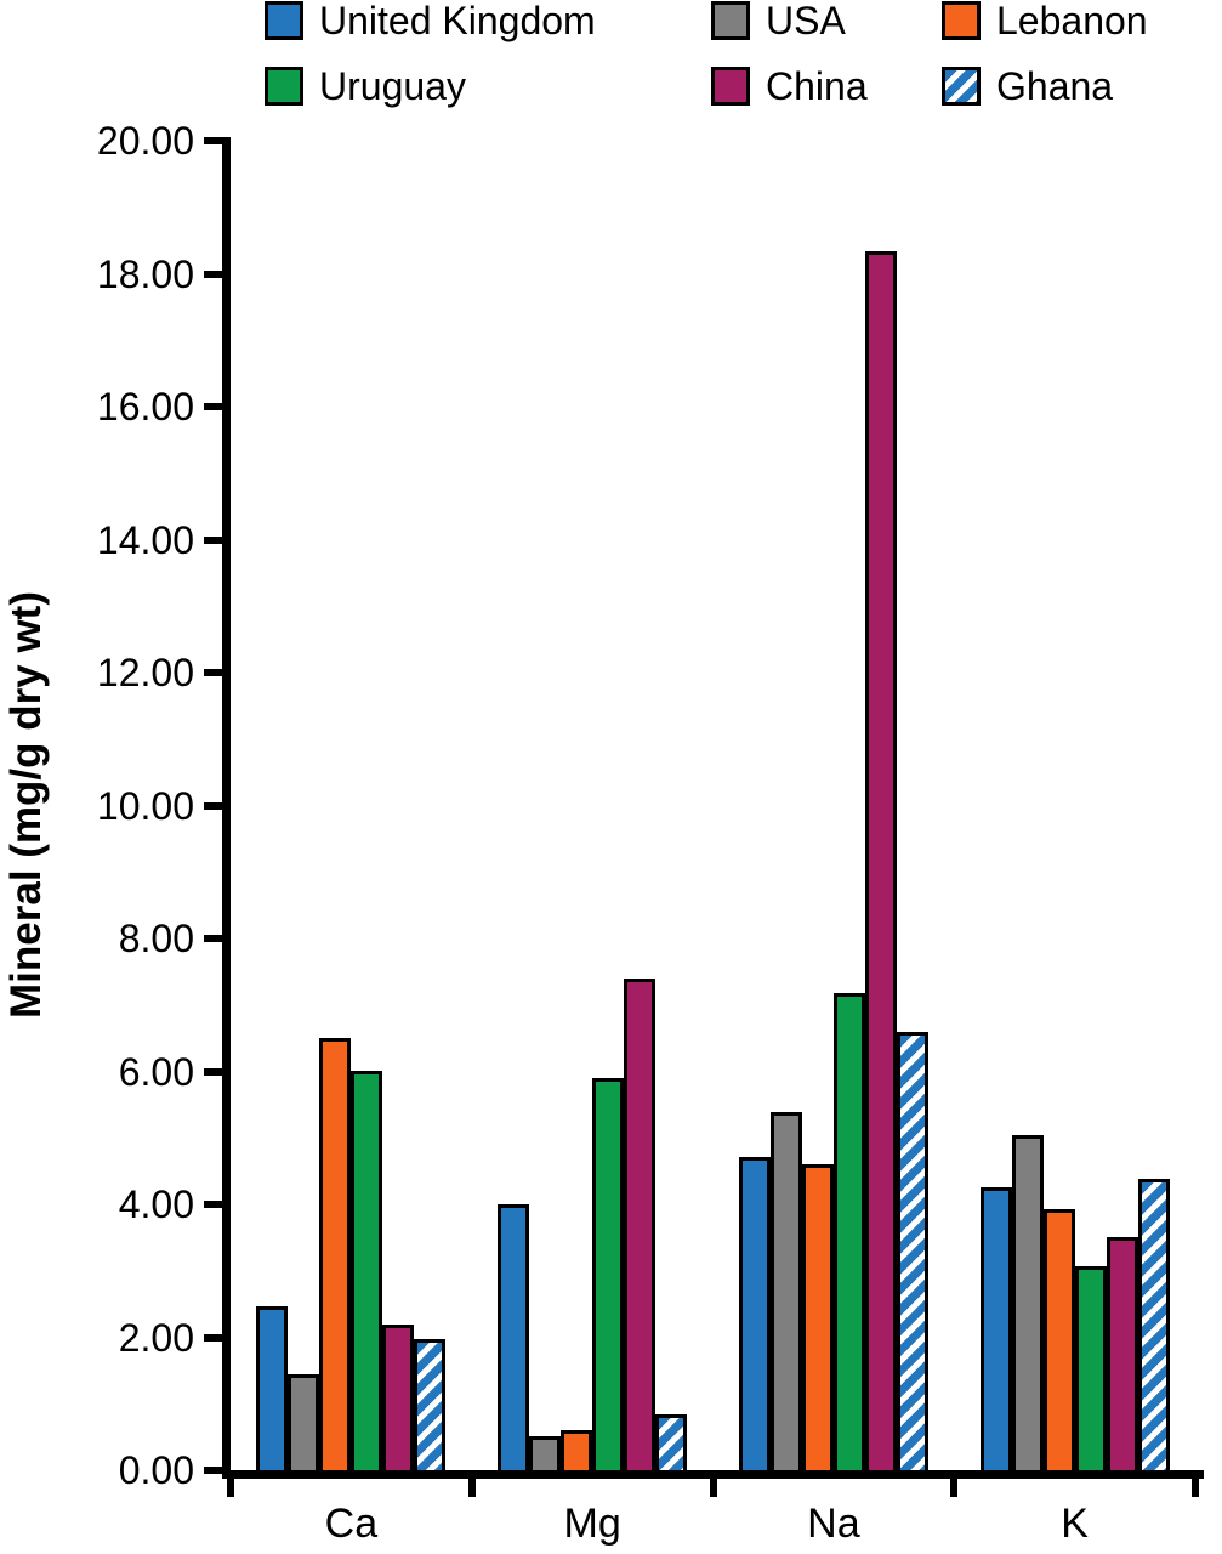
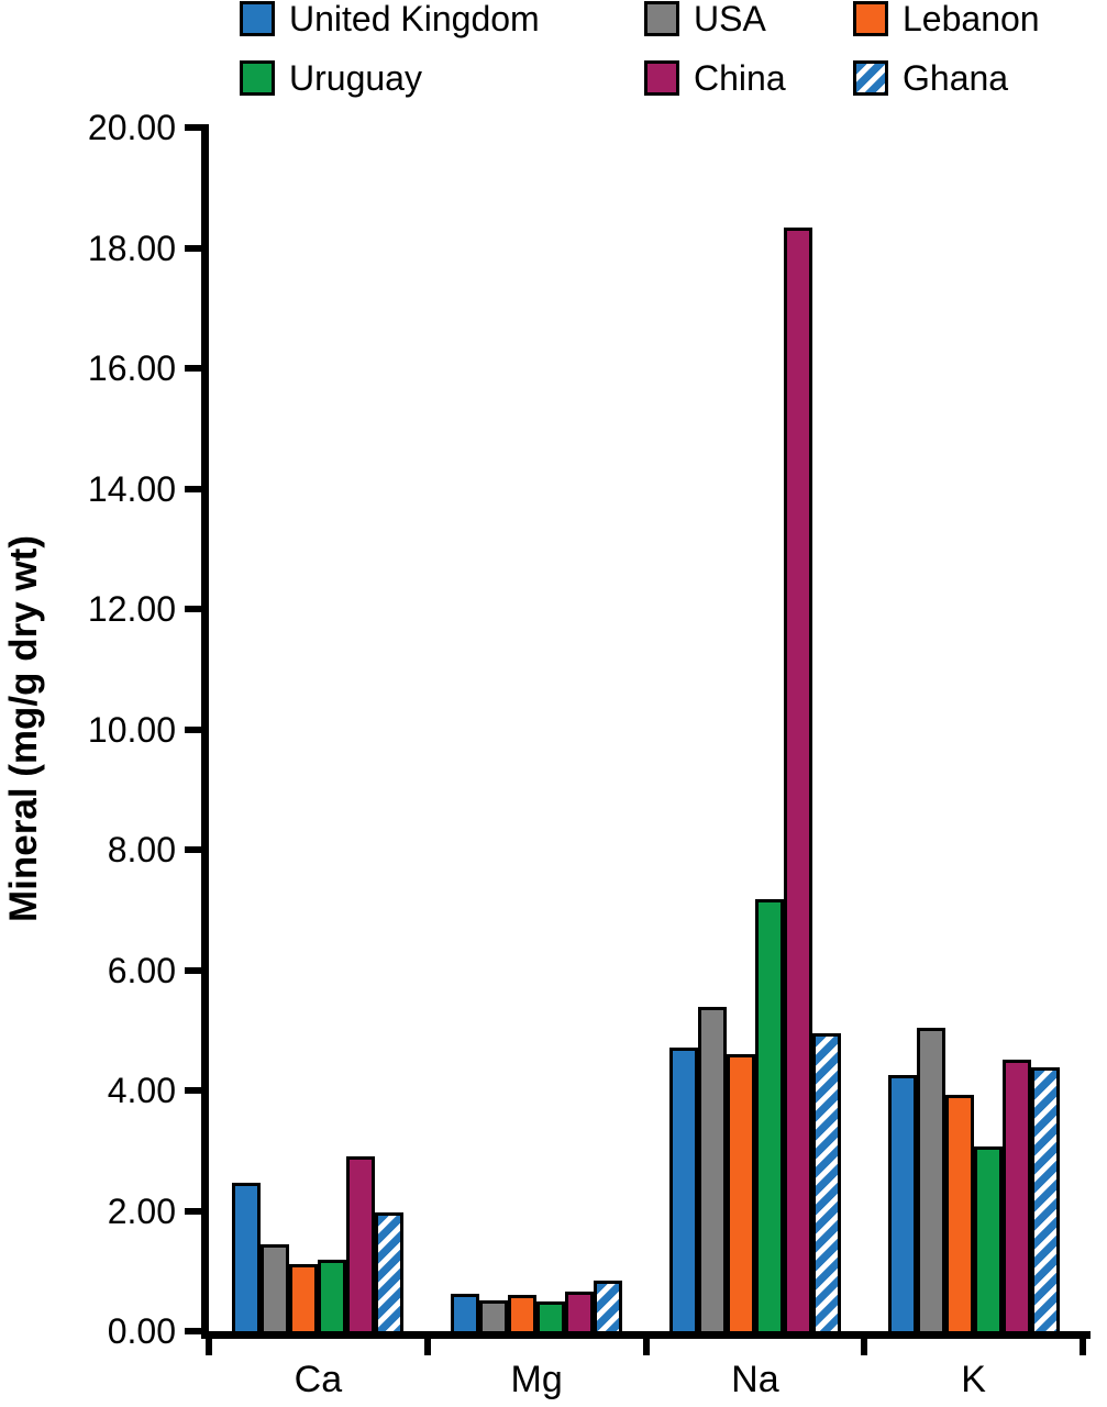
Lebanon/Ca: 6.5 -> 1.1
Uruguay/Ca: 6.0 -> 1.2
China/Ca: 2.2 -> 2.9
United Kingdom/Mg: 4.0 -> 0.6
Uruguay/Mg: 5.9 -> 0.5
China/Mg: 7.4 -> 0.7
Ghana/Na: 6.6 -> 5.0
China/K: 3.5 -> 4.5
